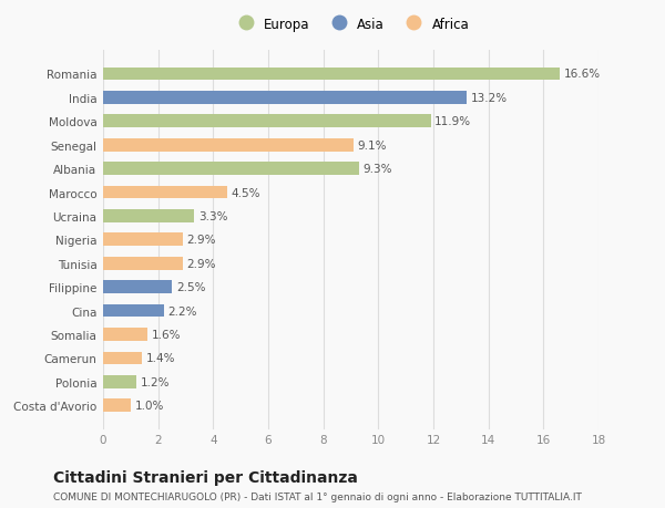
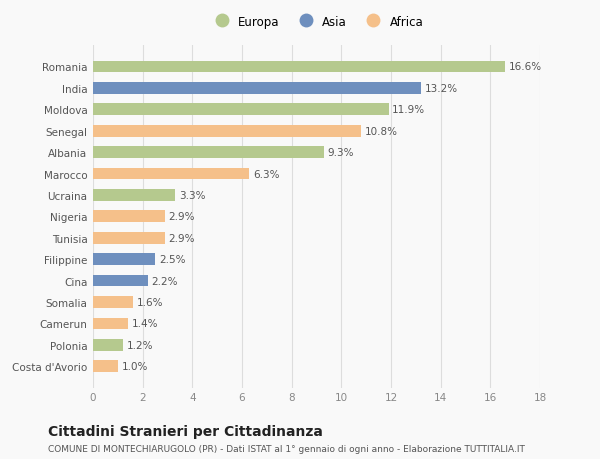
Senegal: 9.1% -> 10.8%
Marocco: 4.5% -> 6.3%
